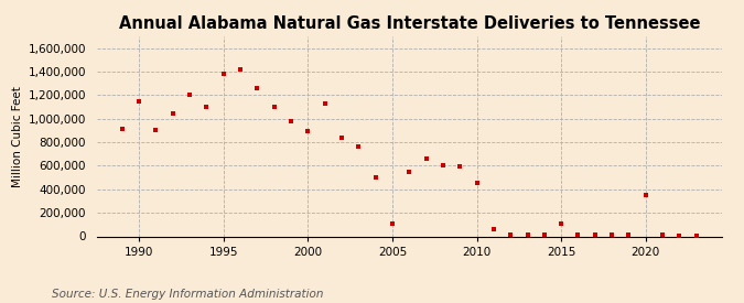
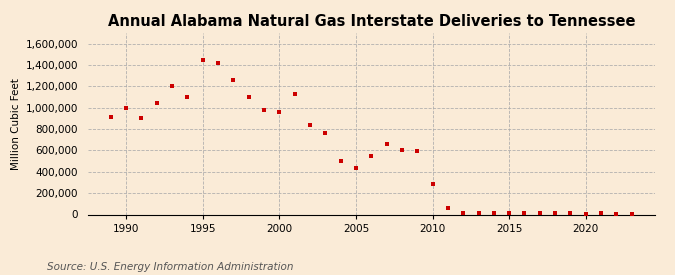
1990: 1,150,000 -> 1,000,000
1995: 1,380,000 -> 1,450,000
2000: 890,000 -> 960,000
2005: 110,000 -> 440,000
2010: 450,000 -> 280,000
2015: 110,000 -> 20,000
2020: 350,000 -> 10,000
